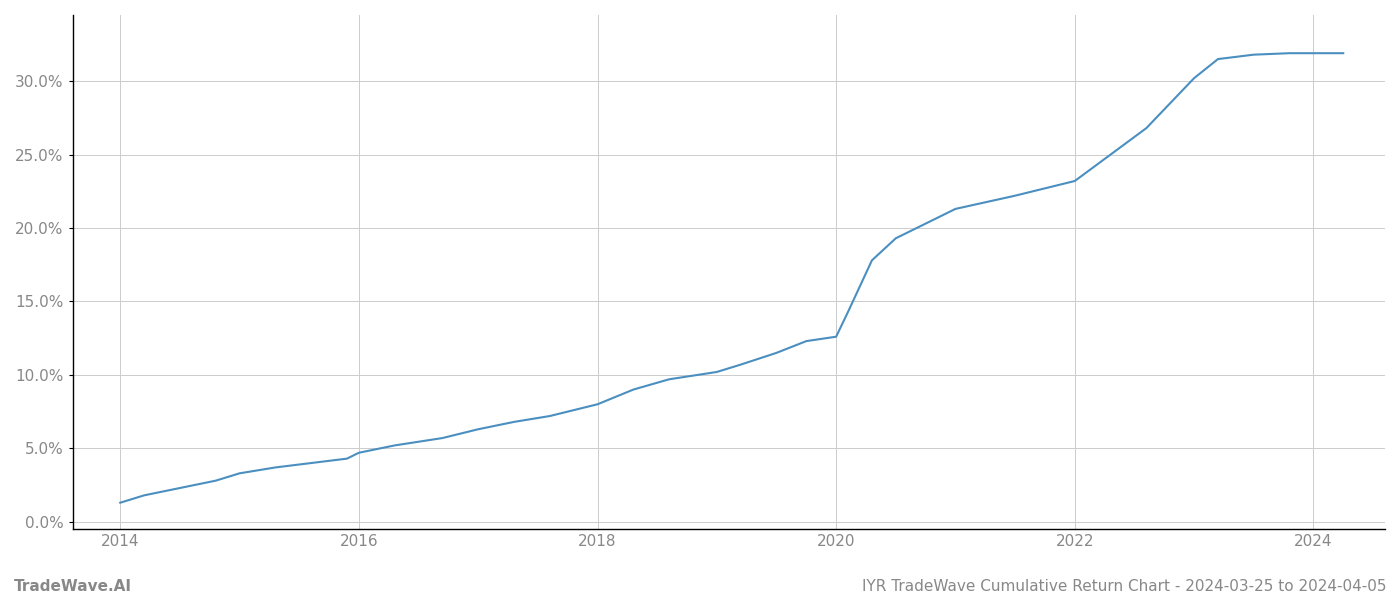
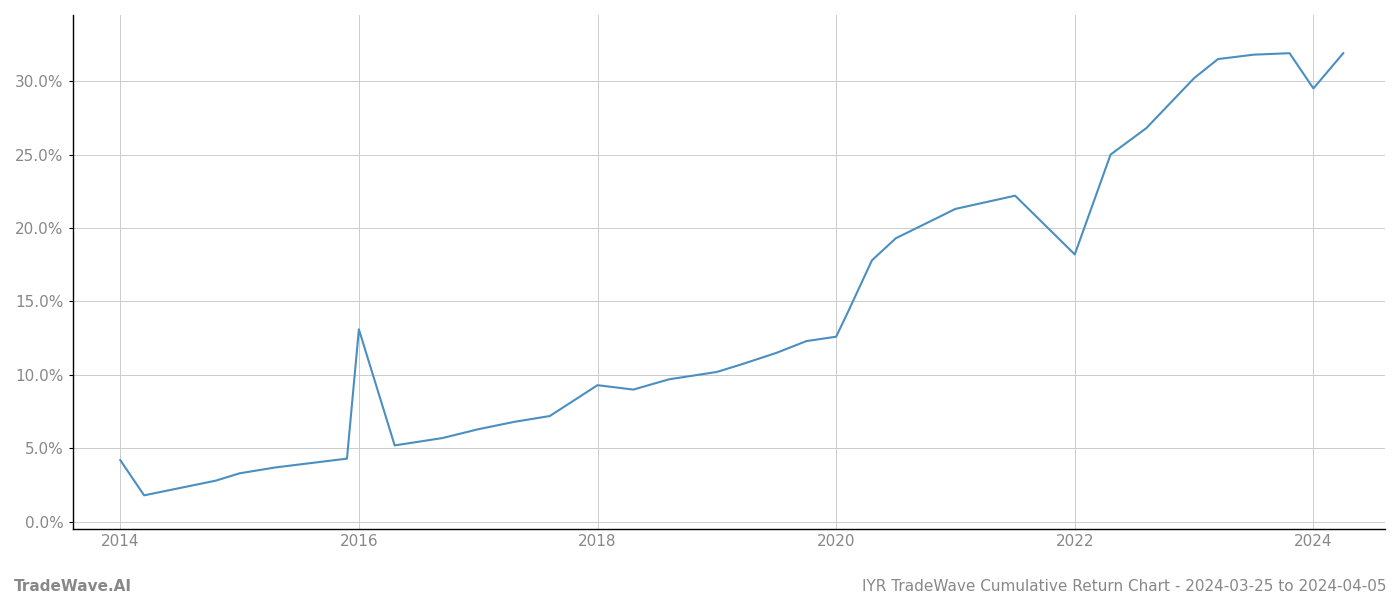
2014: 1.3% -> 4.2%
2016: 4.7% -> 13.1%
2018: 8.0% -> 9.3%
2022: 23.2% -> 18.2%
2024: 31.9% -> 29.5%
